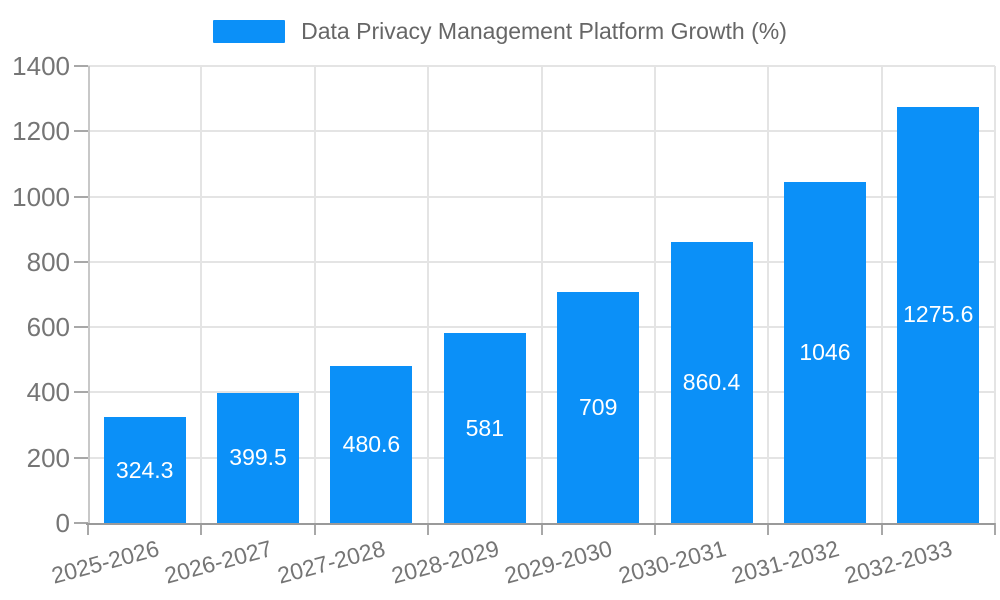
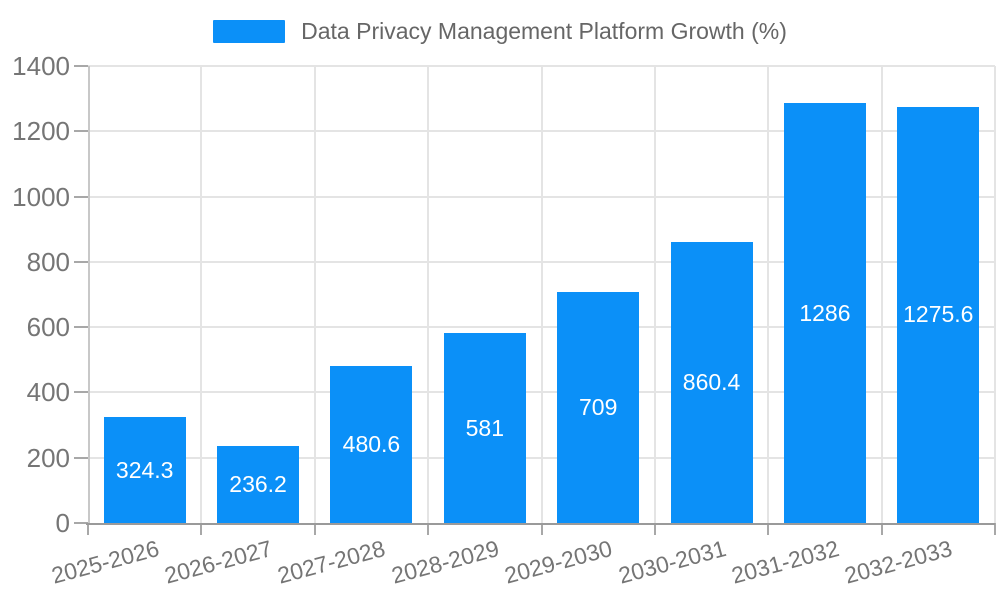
2026-2027: 399.5 -> 236.2
2031-2032: 1046 -> 1286
